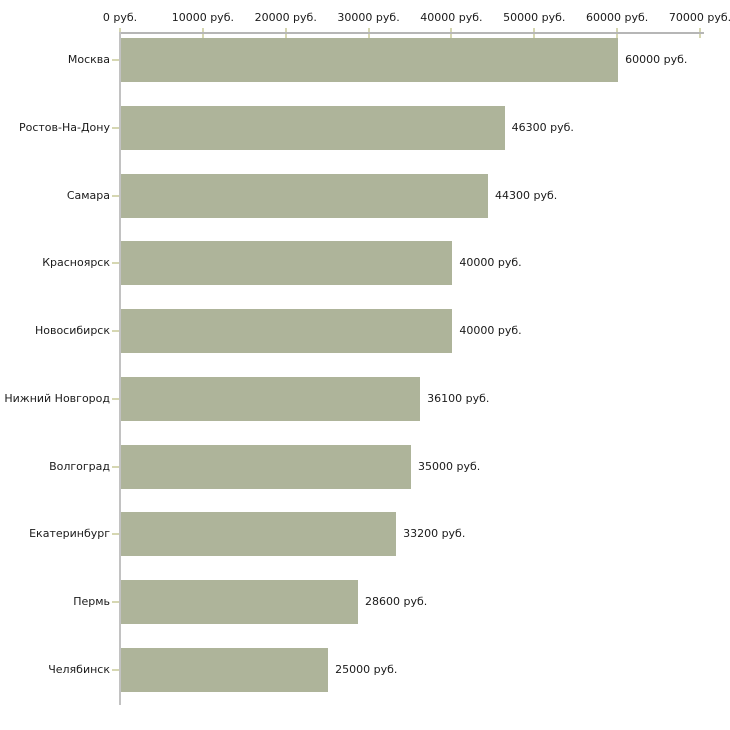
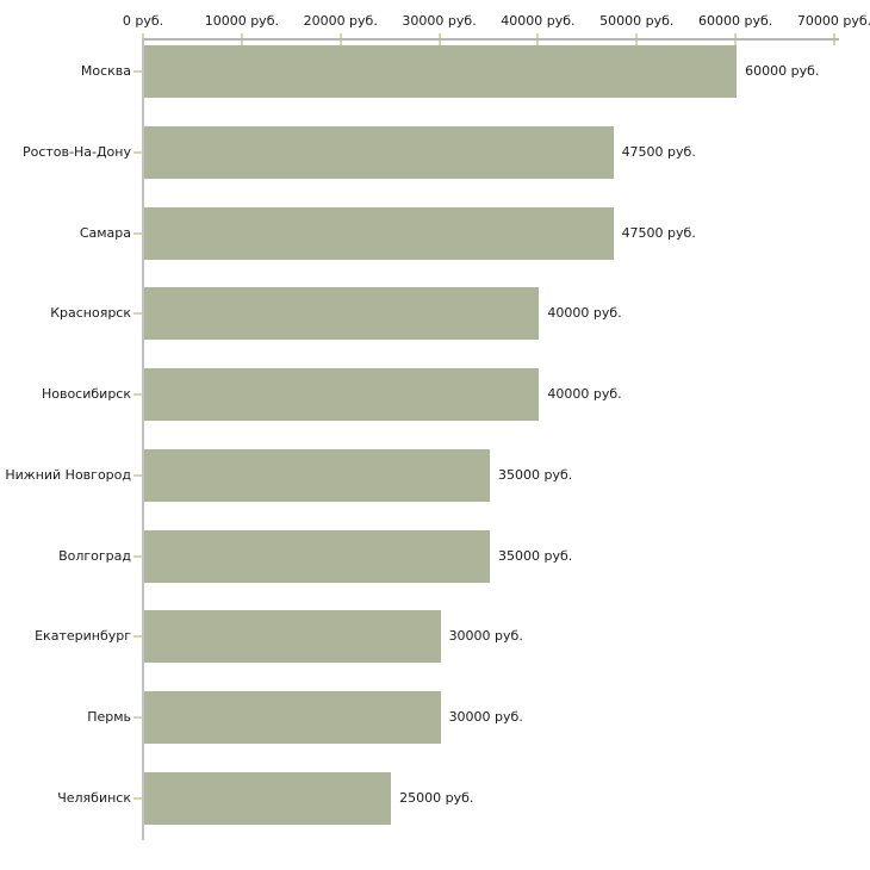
Ростов-На-Дону: 46300 -> 47500
Самара: 44300 -> 47500
Нижний Новгород: 36100 -> 35000
Екатеринбург: 33200 -> 30000
Пермь: 28600 -> 30000
